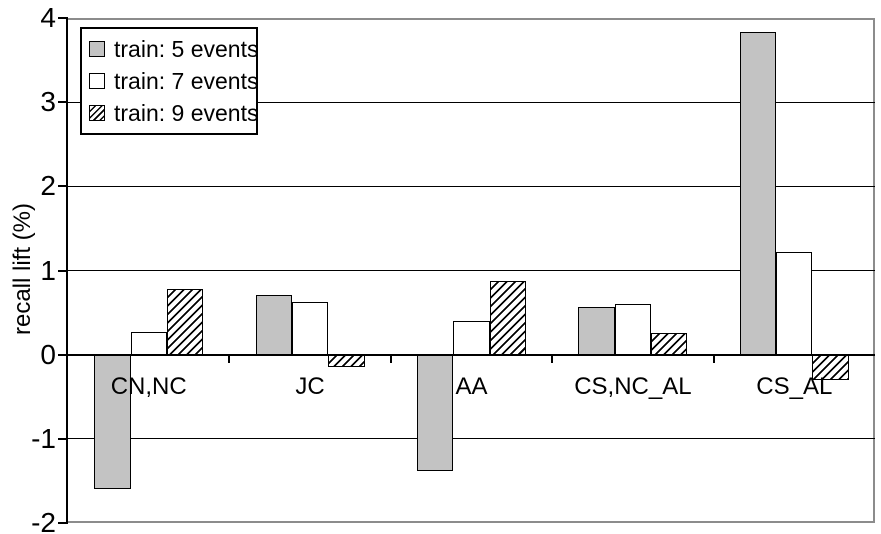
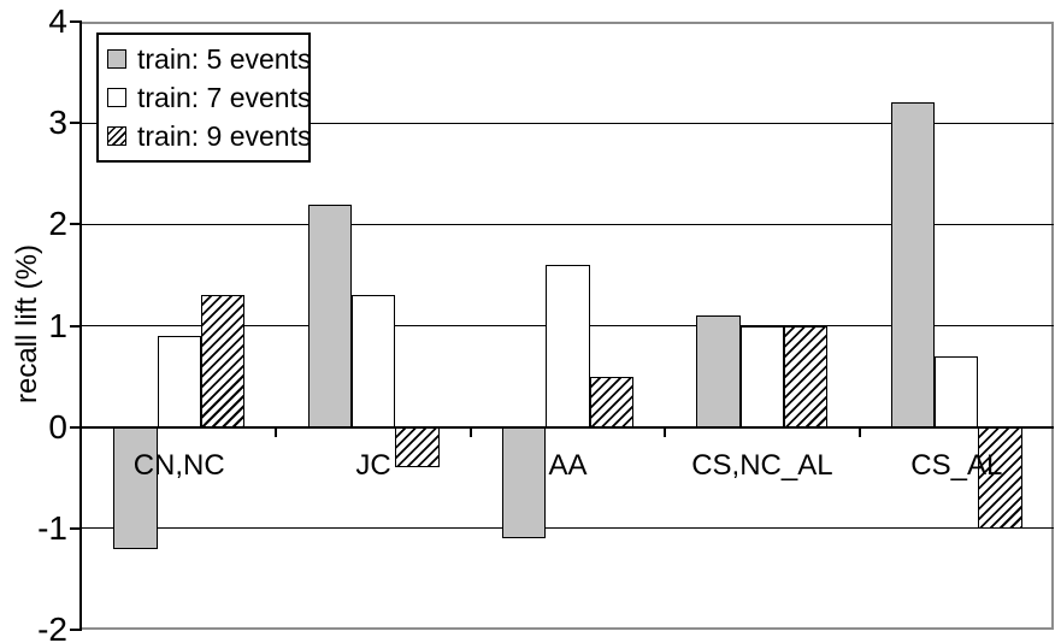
train: 5 events/CN,NC: -1.6 -> -1.2
train: 7 events/CN,NC: 0.3 -> 0.9
train: 9 events/CN,NC: 0.8 -> 1.3
train: 5 events/JC: 0.7 -> 2.2
train: 7 events/JC: 0.6 -> 1.3
train: 9 events/JC: -0.1 -> -0.4
train: 5 events/AA: -1.4 -> -1.1
train: 7 events/AA: 0.4 -> 1.6
train: 9 events/AA: 0.9 -> 0.5
train: 5 events/CS,NC_AL: 0.6 -> 1.1
train: 7 events/CS,NC_AL: 0.6 -> 1.0
train: 9 events/CS,NC_AL: 0.3 -> 1.0
train: 5 events/CS_AL: 3.8 -> 3.2
train: 7 events/CS_AL: 1.2 -> 0.7
train: 9 events/CS_AL: -0.3 -> -1.0
